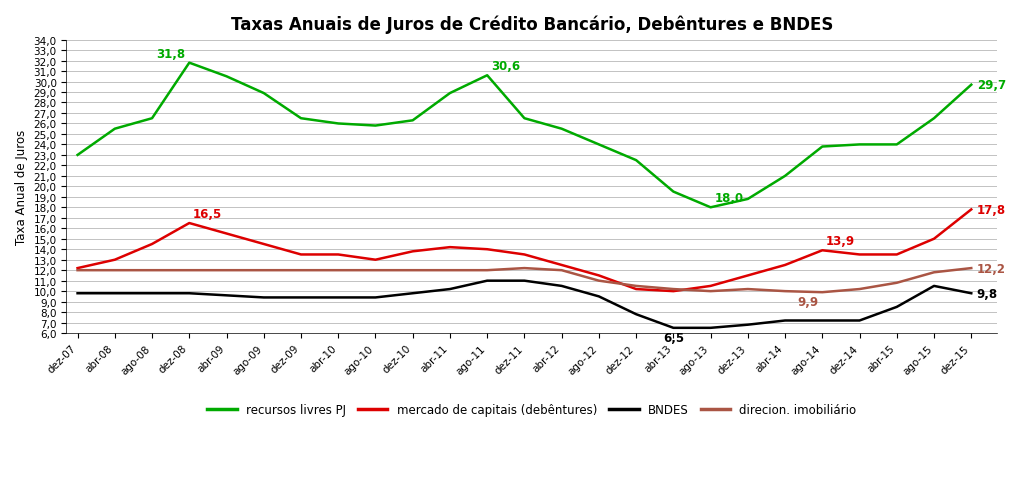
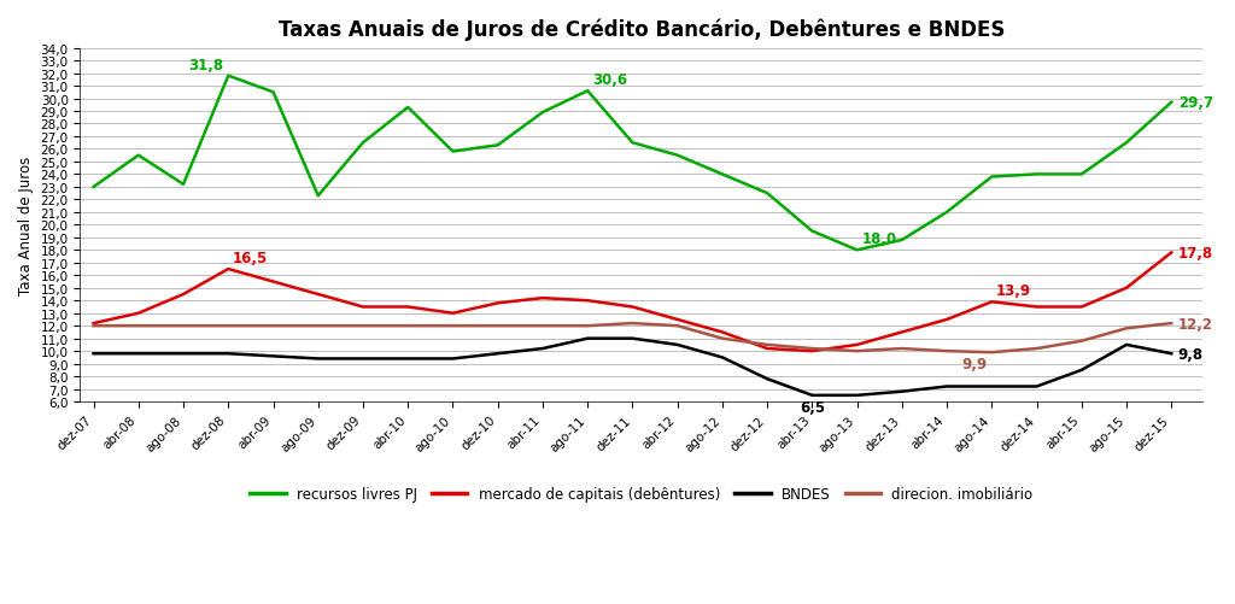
recursos livres PJ/ago-08: 26,5 -> 23,2
recursos livres PJ/ago-09: 28,9 -> 22,3
recursos livres PJ/abr-10: 26,0 -> 29,3
